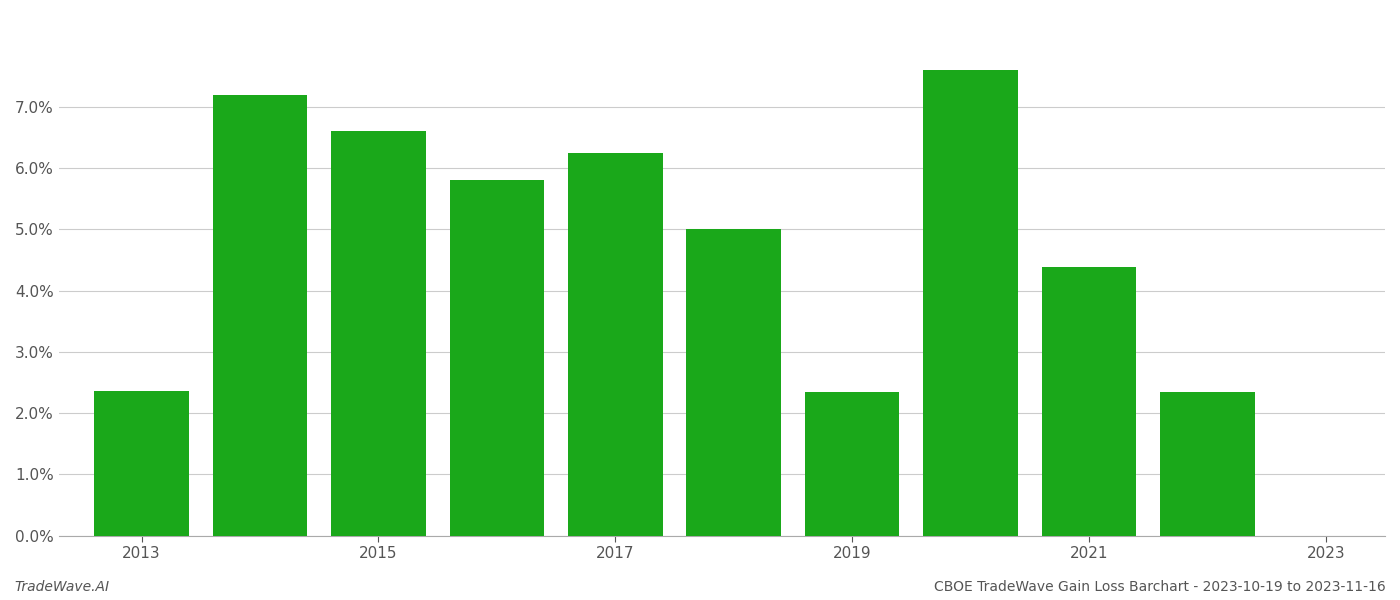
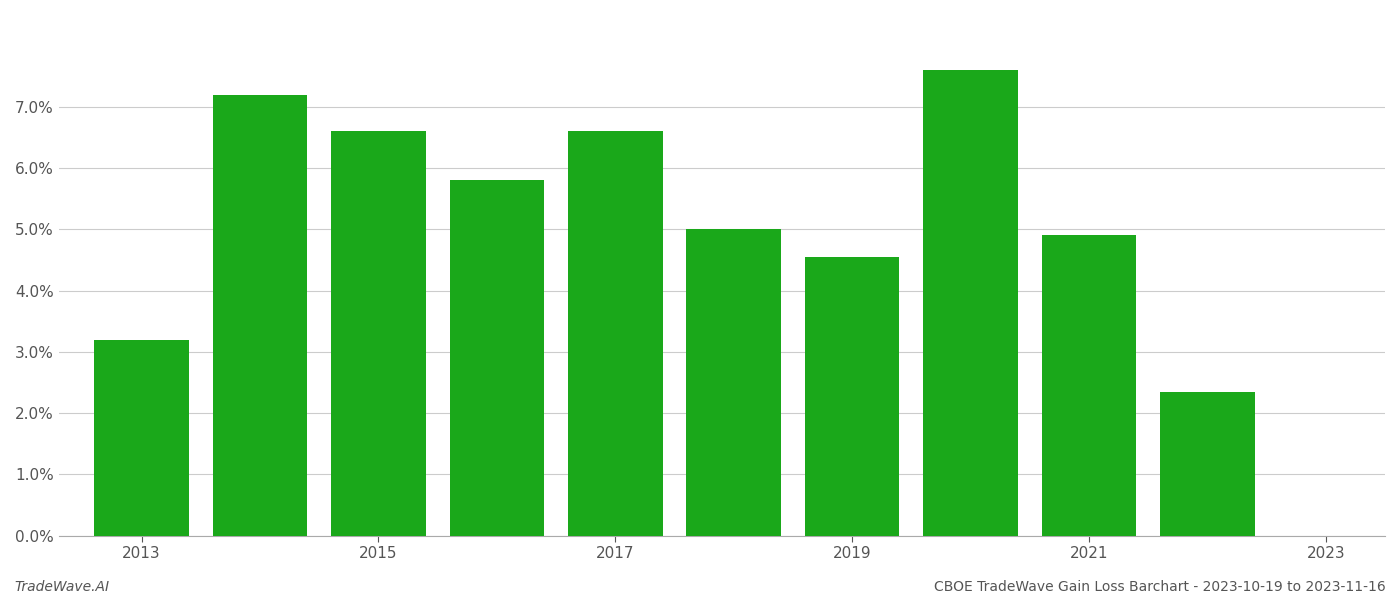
2013: 2.36% -> 3.20%
2017: 6.24% -> 6.60%
2019: 2.34% -> 4.55%
2021: 4.38% -> 4.90%
